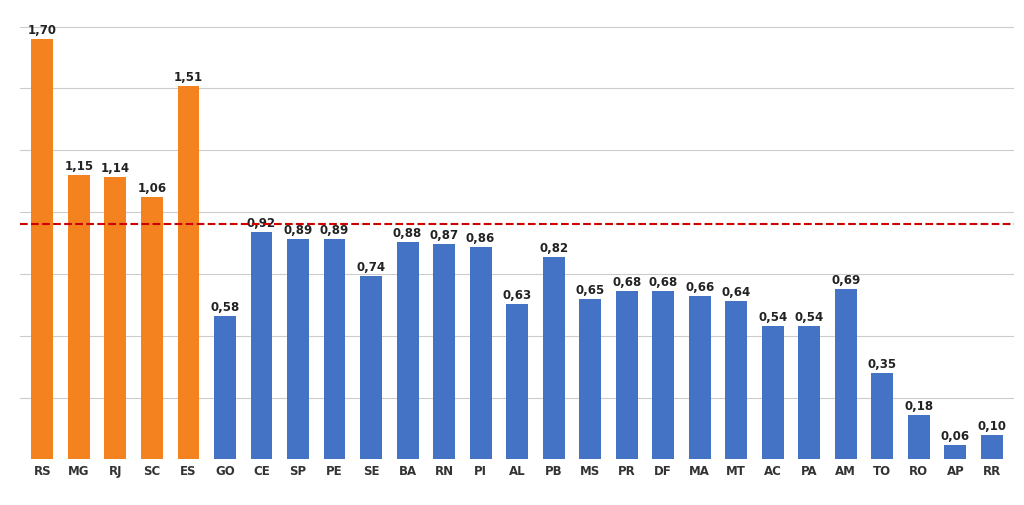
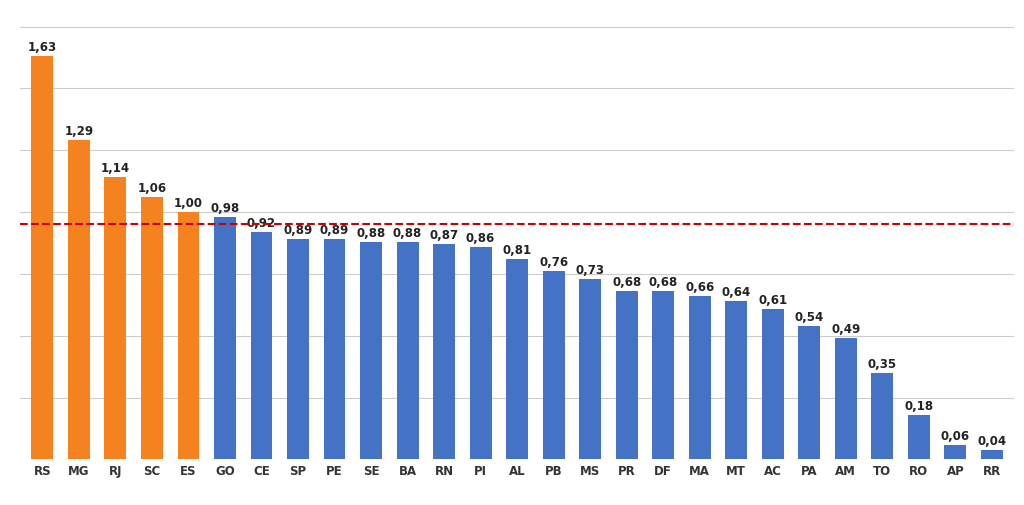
RS: 1,70 -> 1,63
MG: 1,15 -> 1,29
ES: 1,51 -> 1,00
GO: 0,58 -> 0,98
SE: 0,74 -> 0,88
AL: 0,63 -> 0,81
PB: 0,82 -> 0,76
MS: 0,65 -> 0,73
AC: 0,54 -> 0,61
AM: 0,69 -> 0,49
RR: 0,10 -> 0,04
